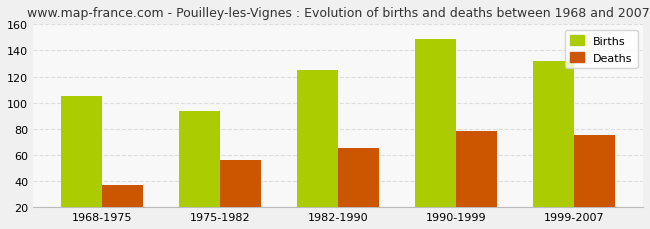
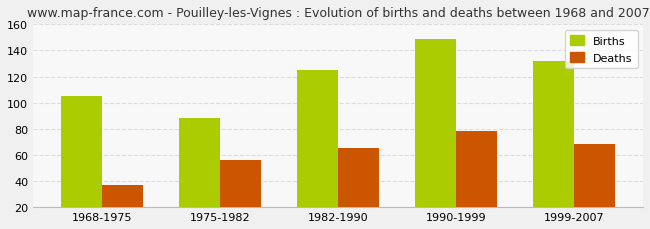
Births/1975-1982: 94 -> 88
Deaths/1999-2007: 75 -> 68
